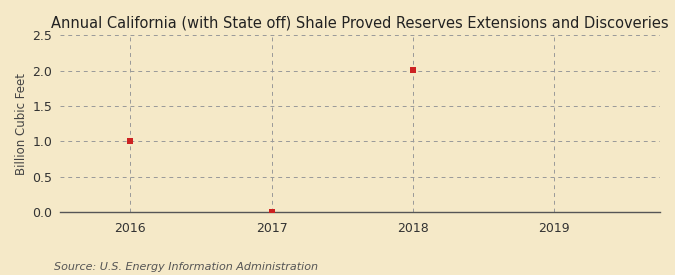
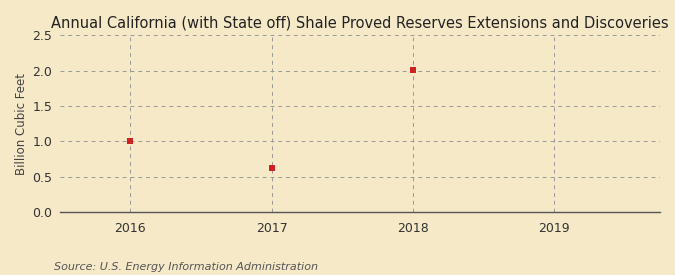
2017: 0.00 -> 0.62
